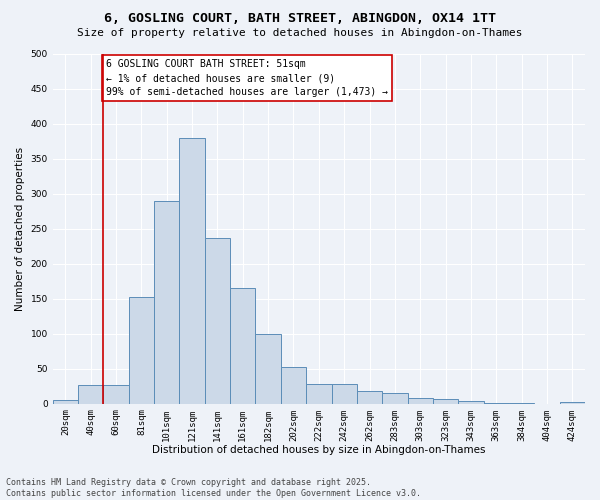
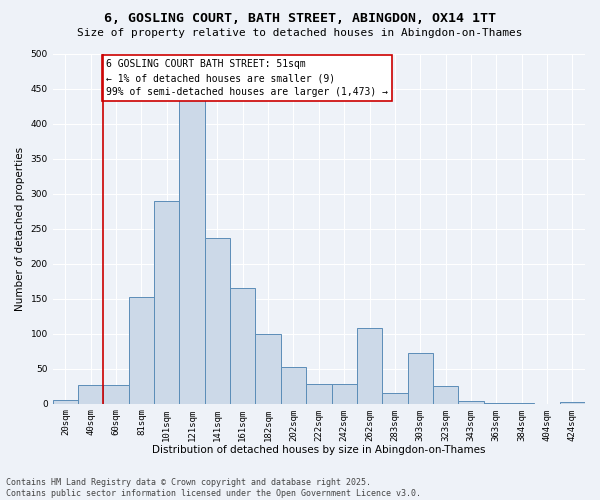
121sqm: 380 -> 434
262sqm: 18 -> 108
303sqm: 8 -> 72
323sqm: 7 -> 26
